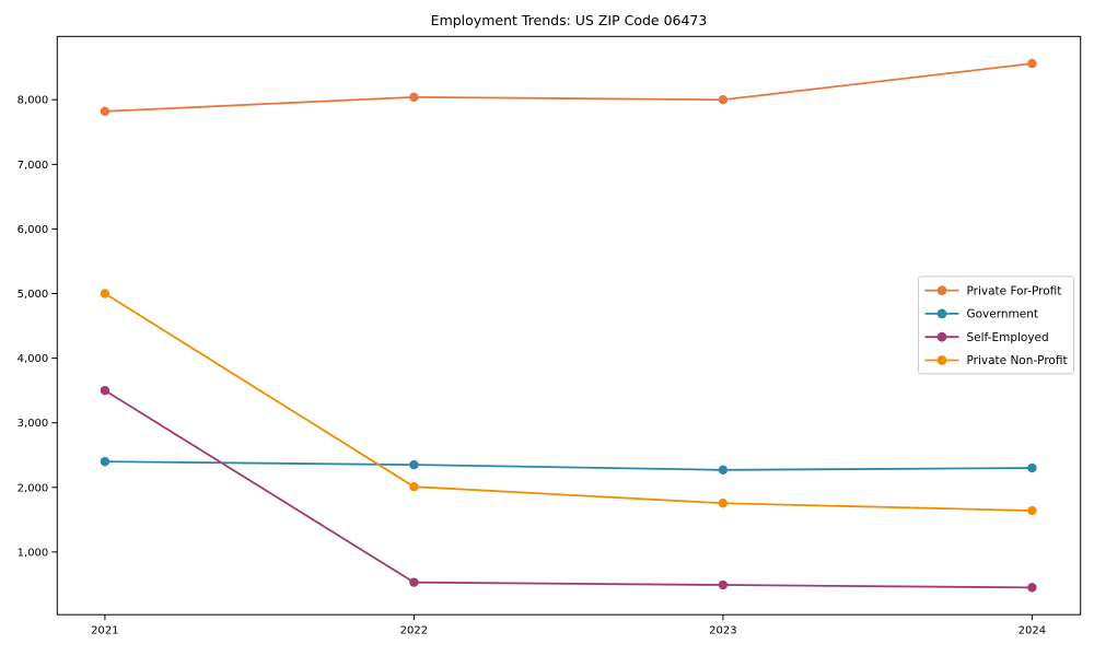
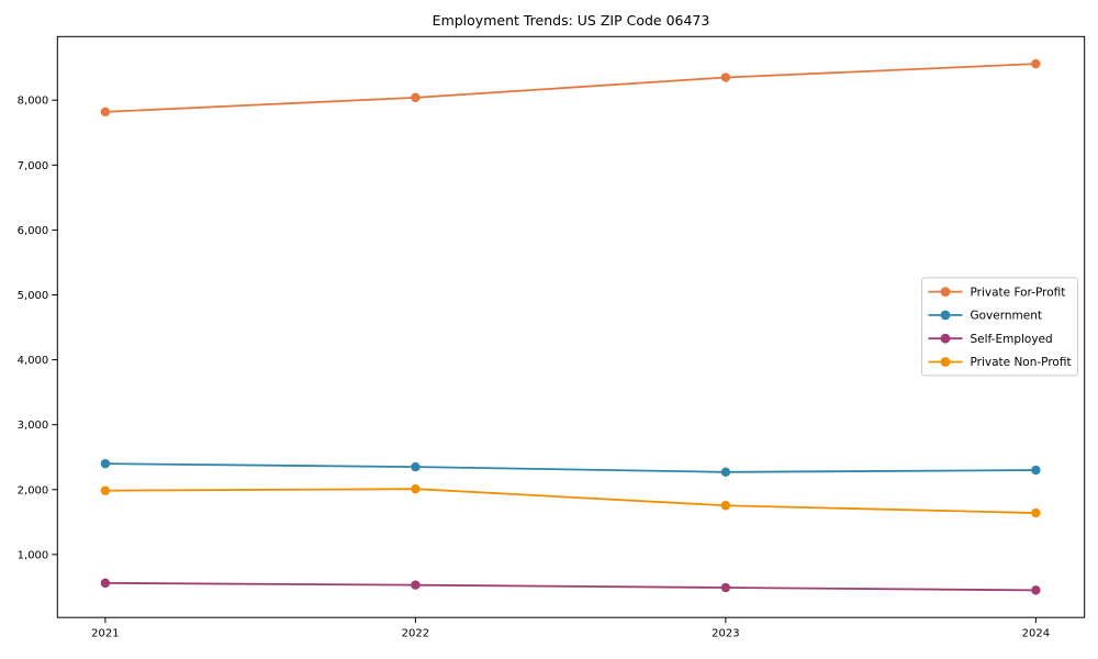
Self-Employed/2021: 3500 -> 600
Private Non-Profit/2021: 5000 -> 2000
Private For-Profit/2023: 8000 -> 8400
